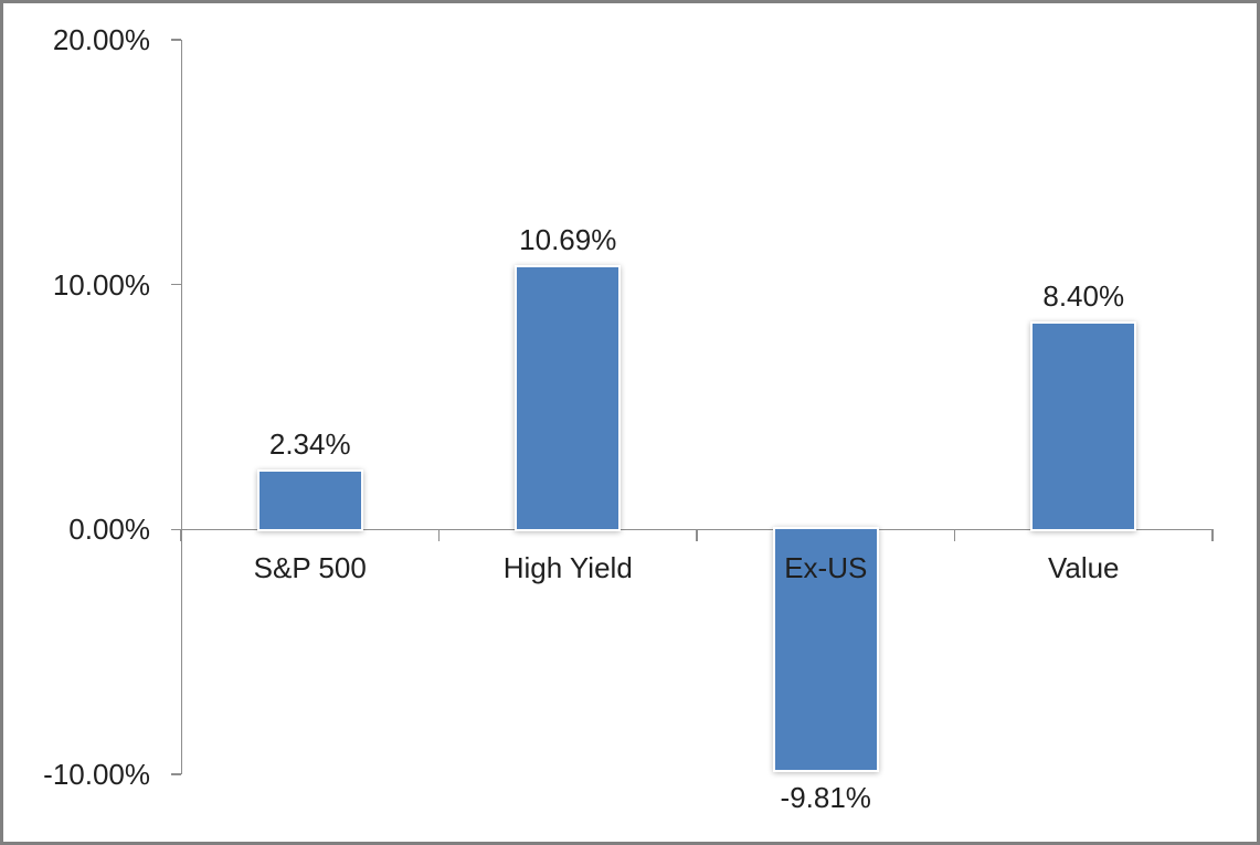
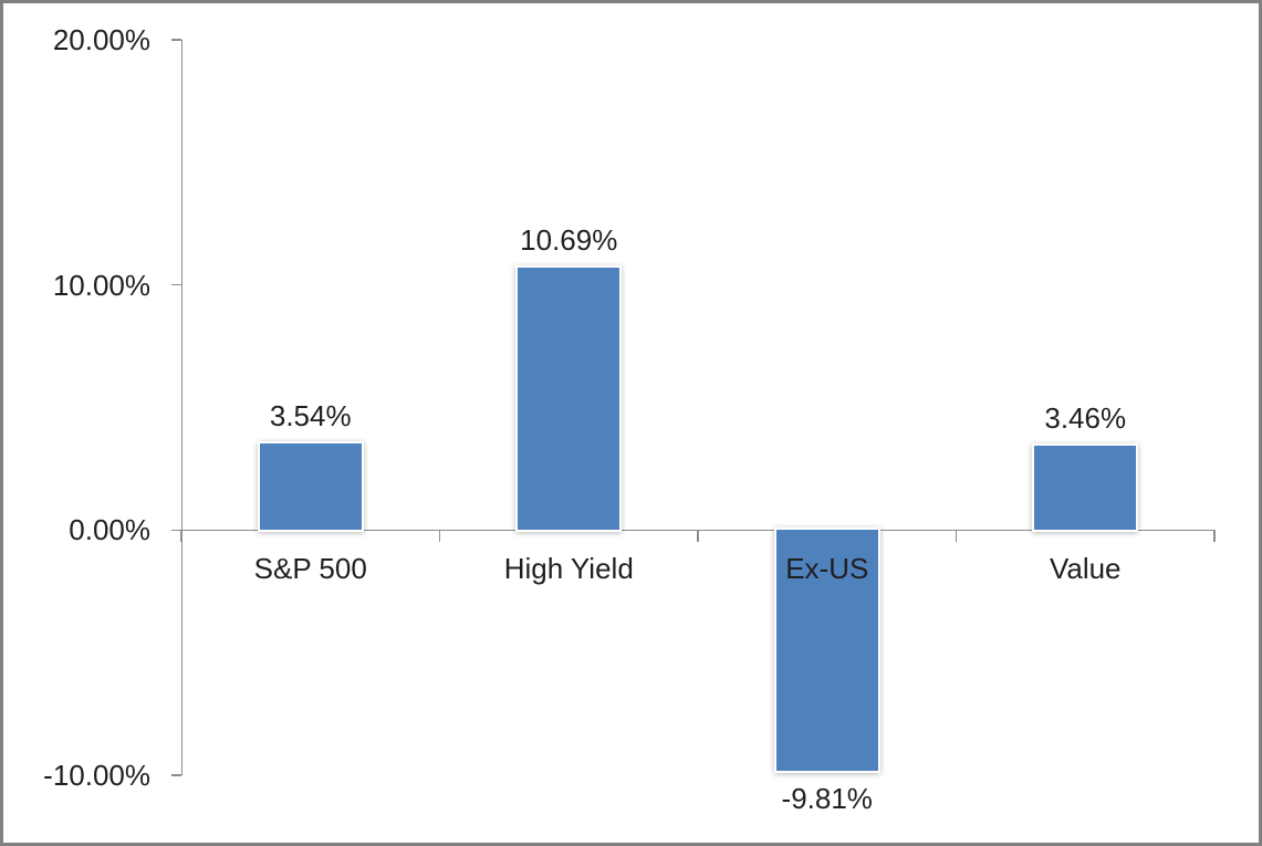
S&P 500: 2.34% -> 3.54%
Value: 8.40% -> 3.46%
